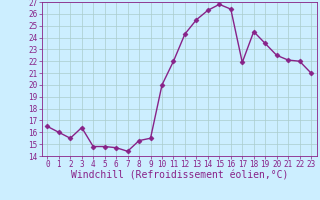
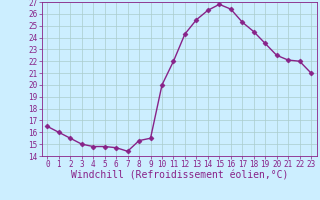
3: 16.4 -> 15.0
17: 21.9 -> 25.3
